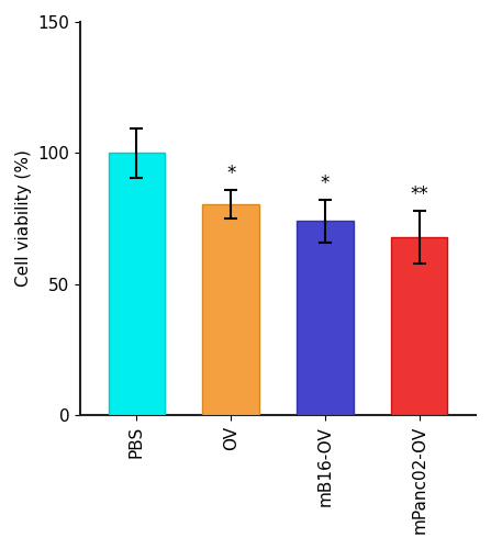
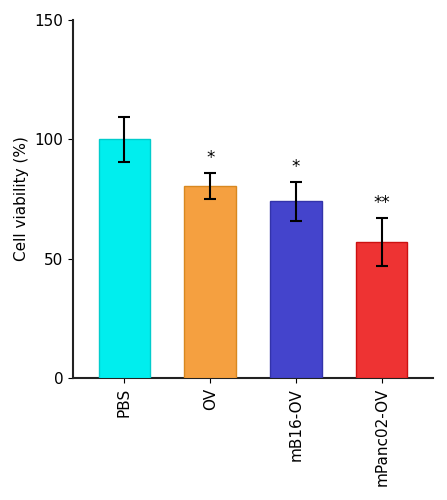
mPanc02-OV: 68.0 -> 57.0
